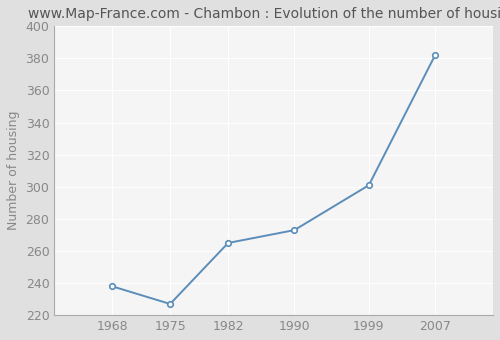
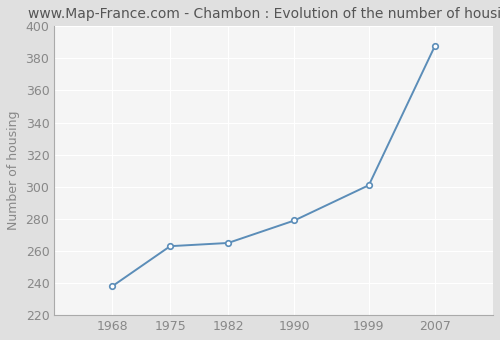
1975: 227 -> 263
1990: 273 -> 279
2007: 382 -> 388
